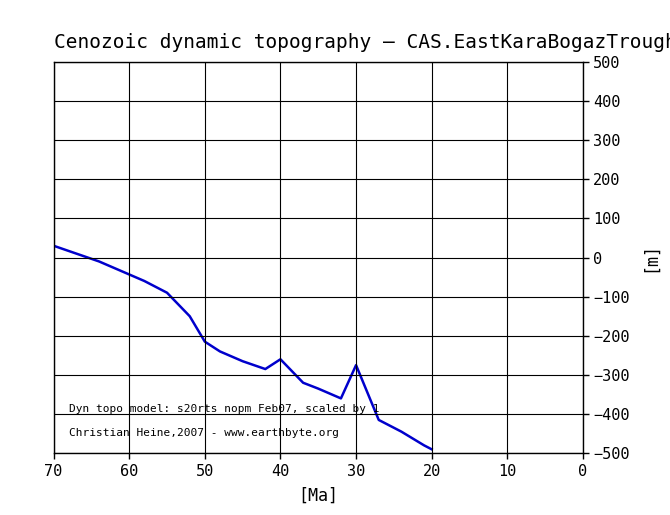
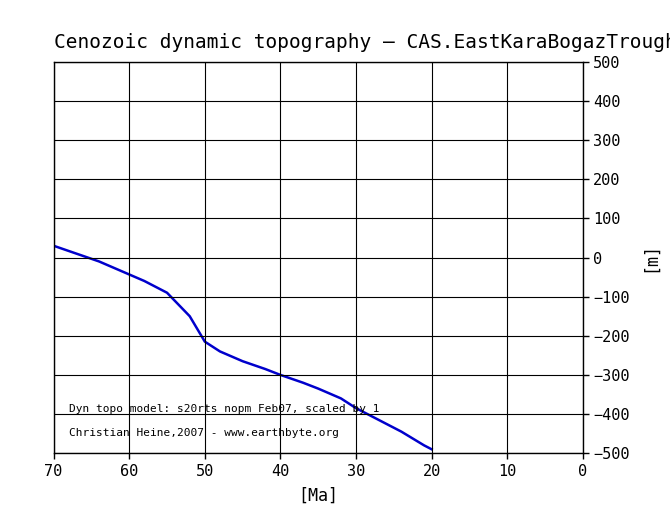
40: -260 -> -300
30: -275 -> -385
